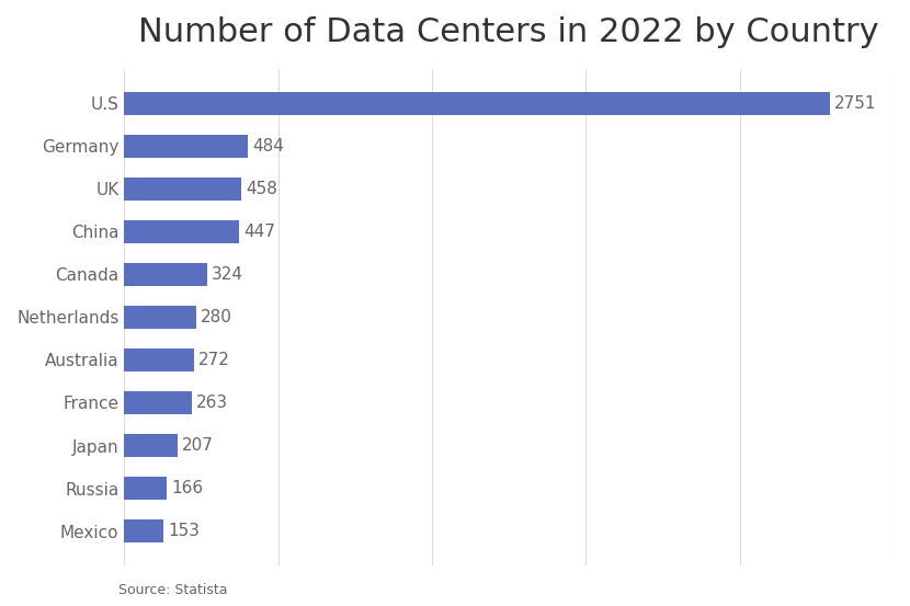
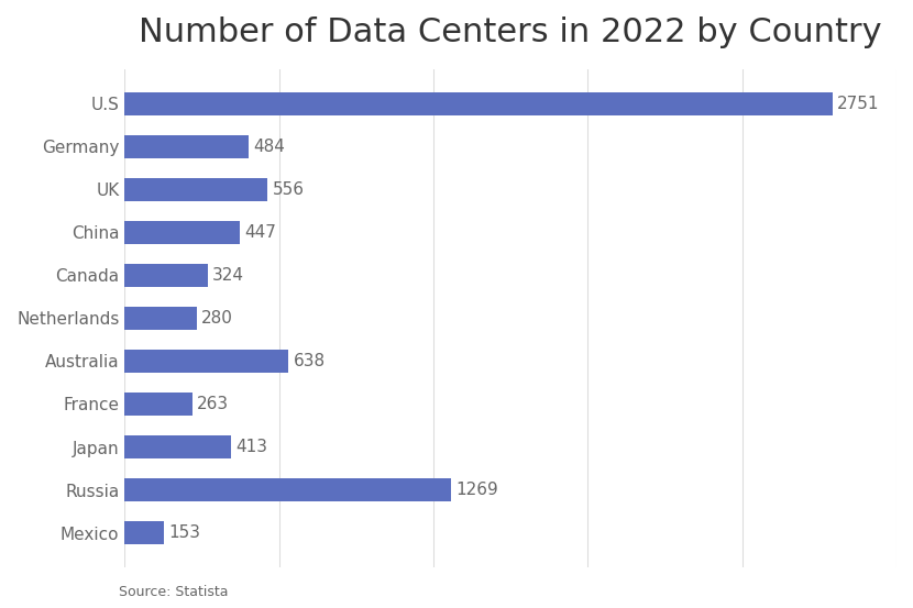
UK: 458 -> 556
Australia: 272 -> 638
Japan: 207 -> 413
Russia: 166 -> 1269
